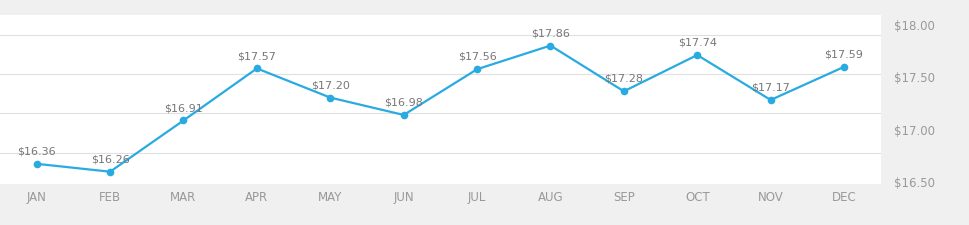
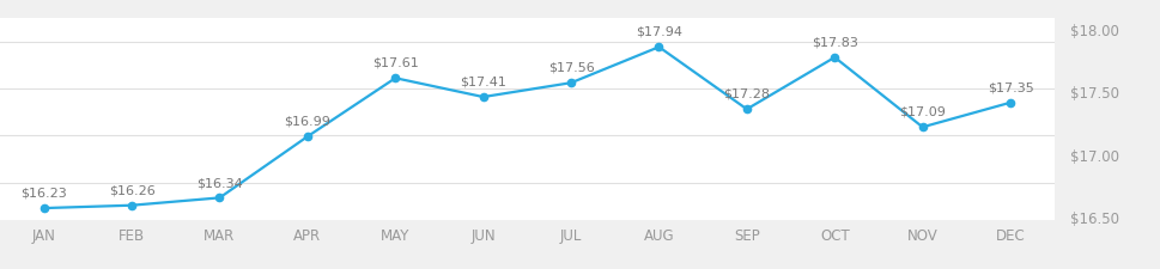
JAN: $16.36 -> $16.23
MAR: $16.91 -> $16.34
APR: $17.57 -> $16.99
MAY: $17.20 -> $17.61
JUN: $16.98 -> $17.41
AUG: $17.86 -> $17.94
OCT: $17.74 -> $17.83
NOV: $17.17 -> $17.09
DEC: $17.59 -> $17.35
